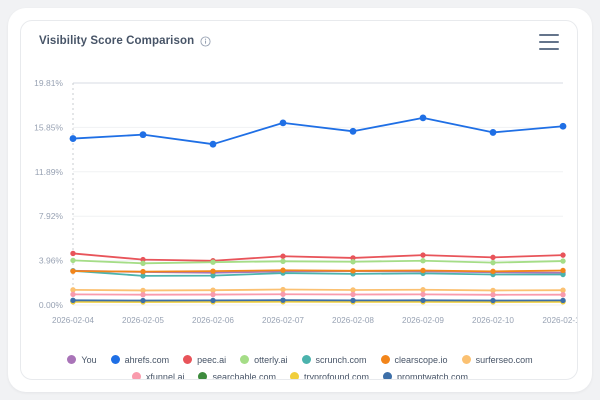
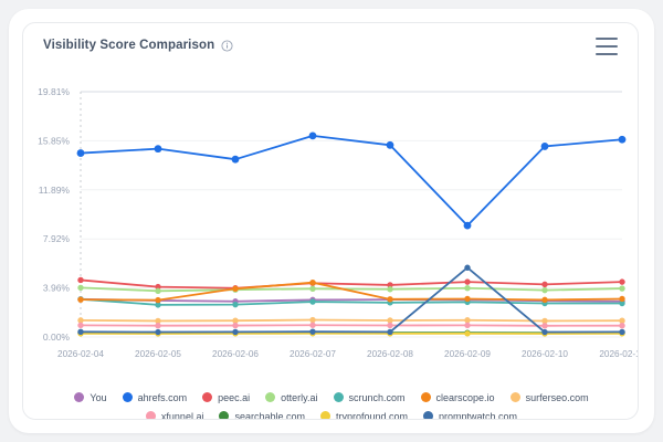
clearscope.io/2026-02-06: 3.0% -> 3.9%
clearscope.io/2026-02-07: 3.1% -> 4.4%
ahrefs.com/2026-02-09: 16.7% -> 9.0%
promptwatch.com/2026-02-09: 0.4% -> 5.6%
